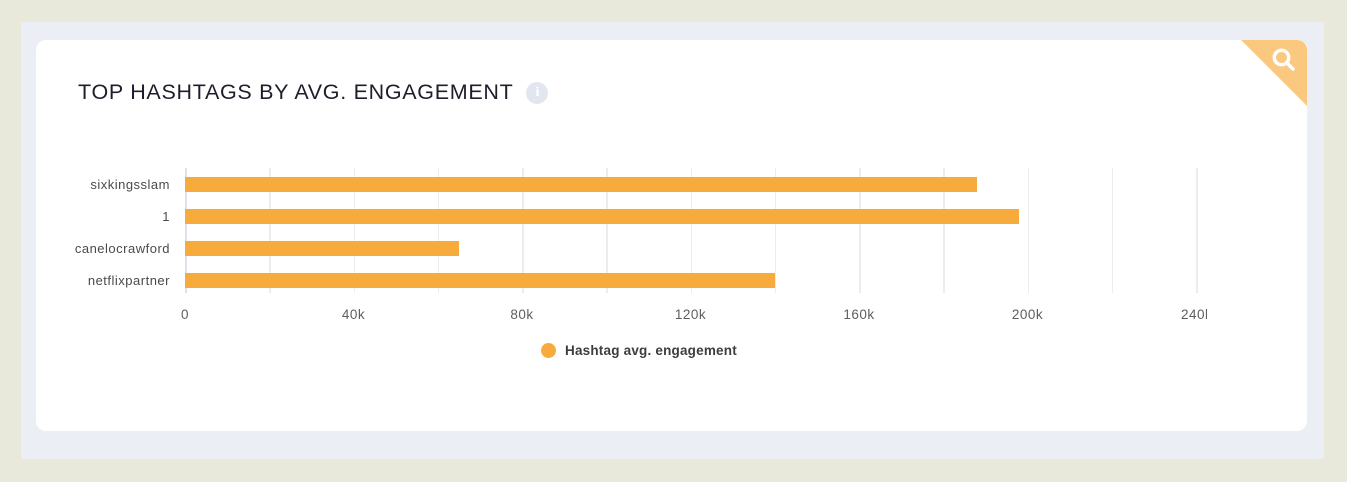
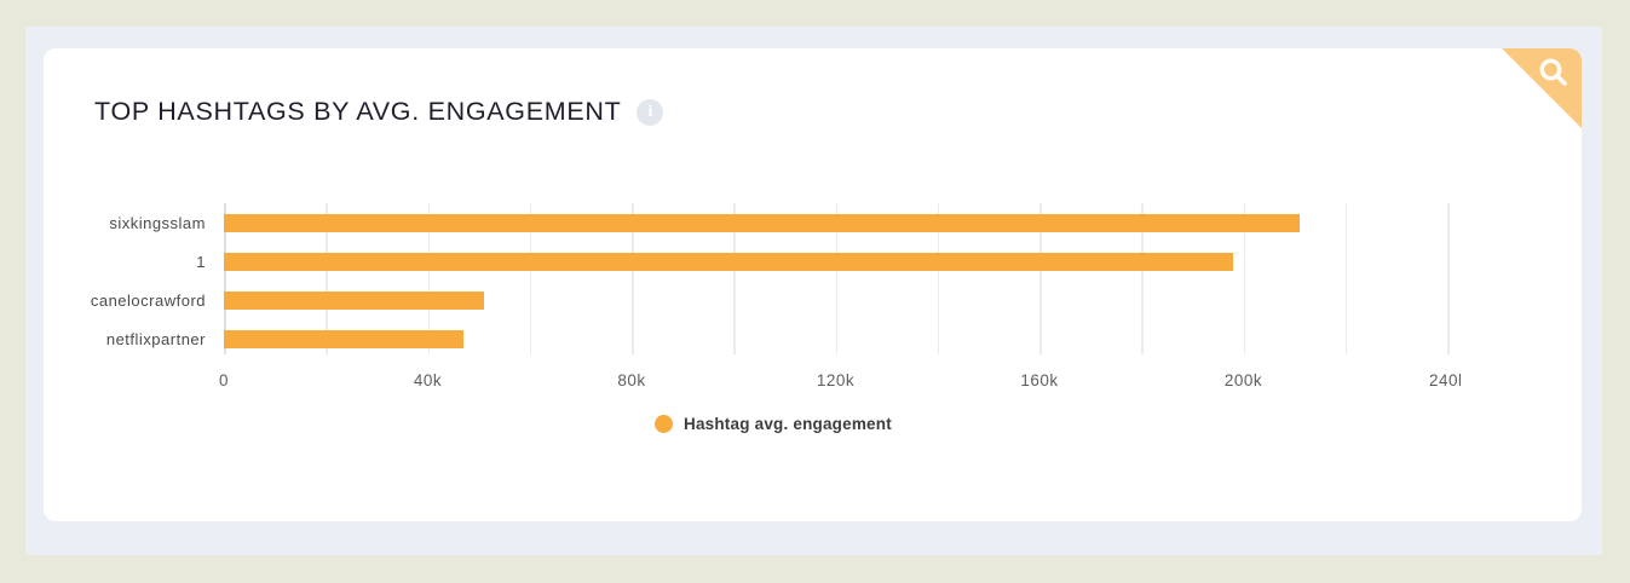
sixkingsslam: 188k -> 211k
canelocrawford: 65k -> 51k
netflixpartner: 140k -> 47k
